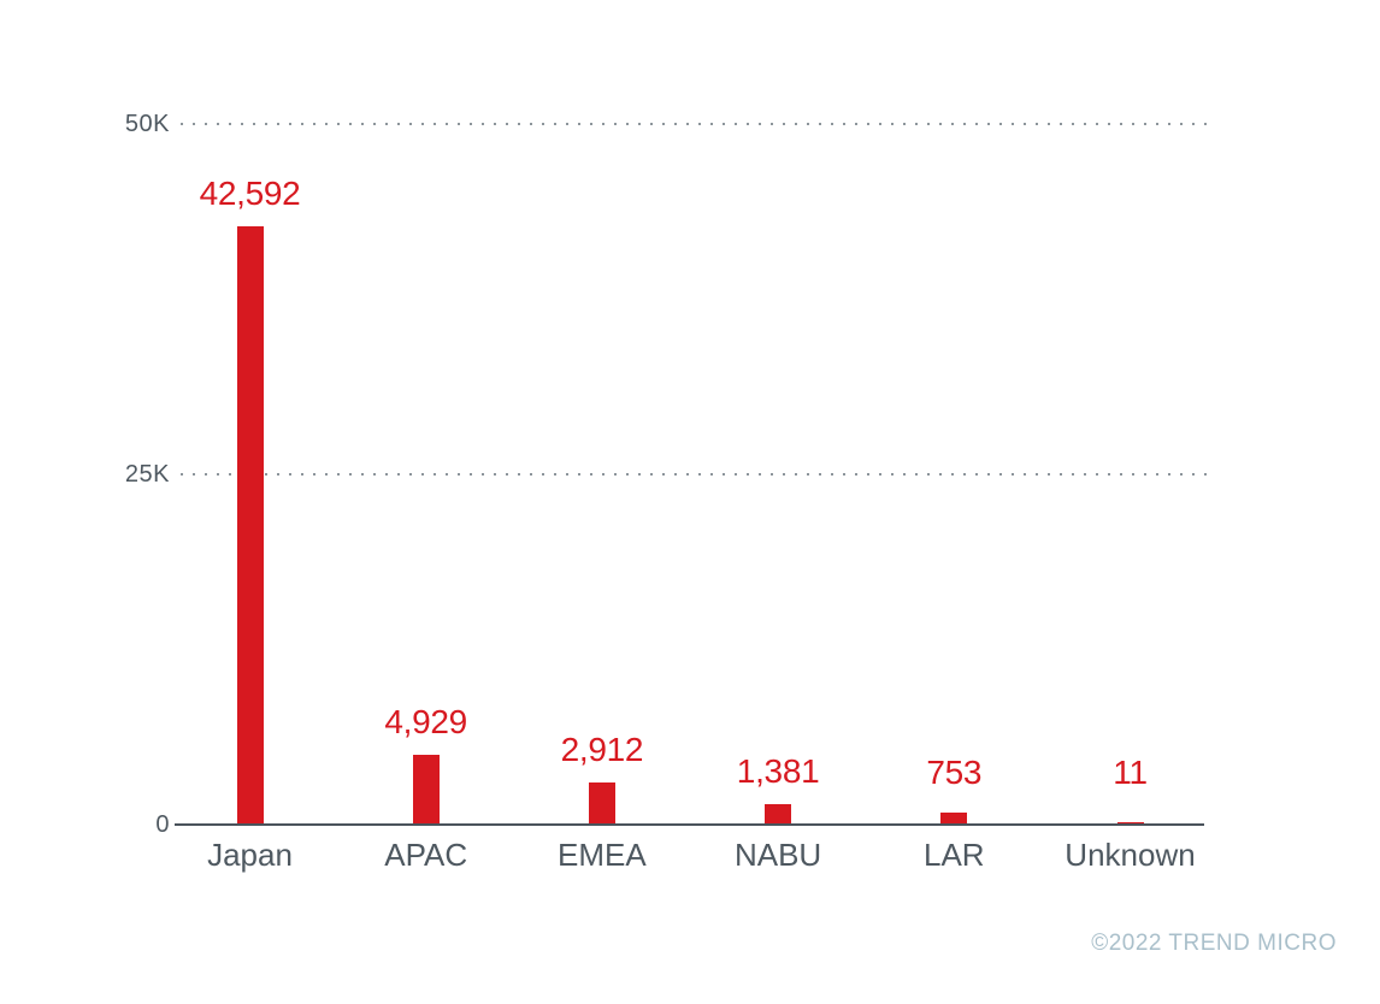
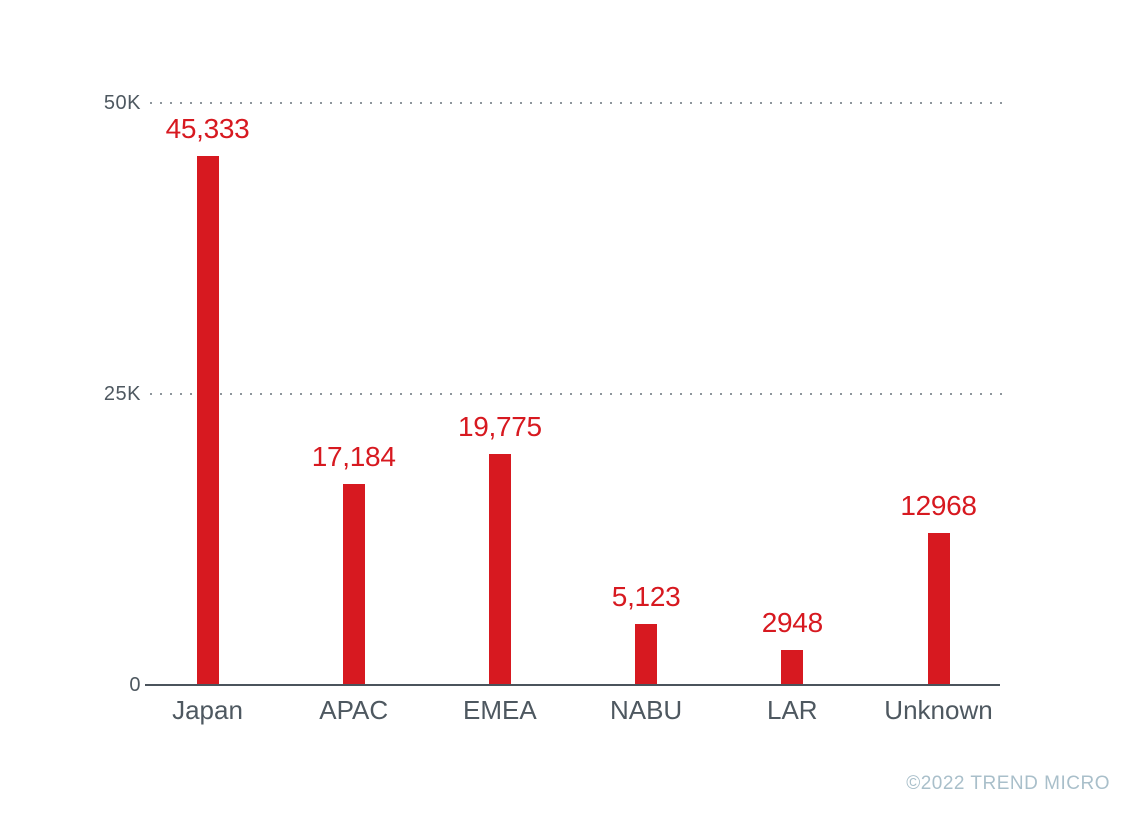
Japan: 42,592 -> 45,333
APAC: 4,929 -> 17,184
EMEA: 2,912 -> 19,775
NABU: 1,381 -> 5,123
LAR: 753 -> 2948
Unknown: 11 -> 12968
